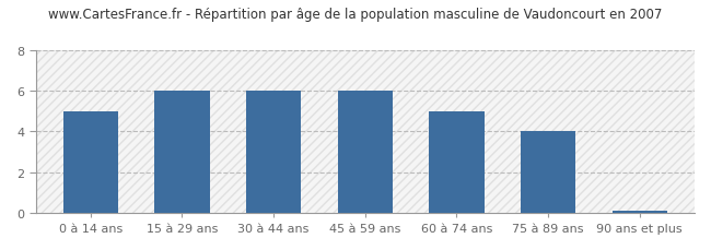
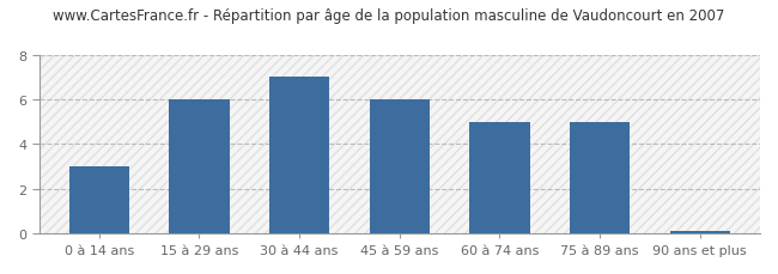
0 à 14 ans: 5.0 -> 3.0
30 à 44 ans: 6.0 -> 7.0
75 à 89 ans: 4.0 -> 5.0
